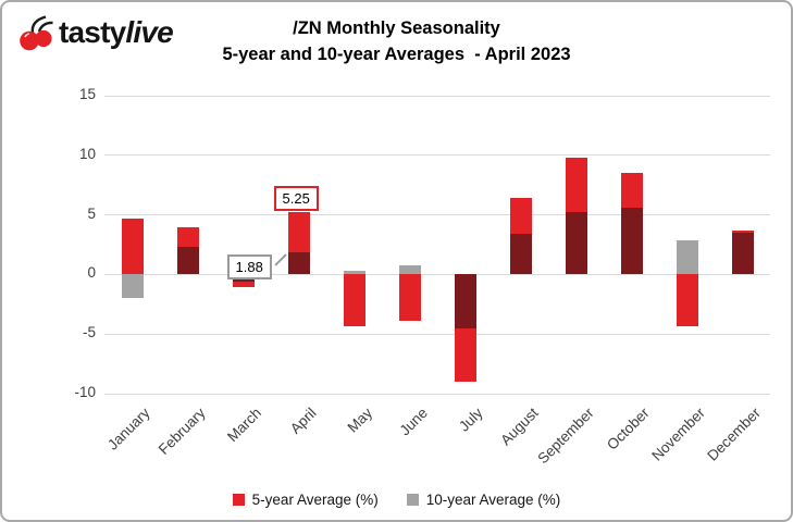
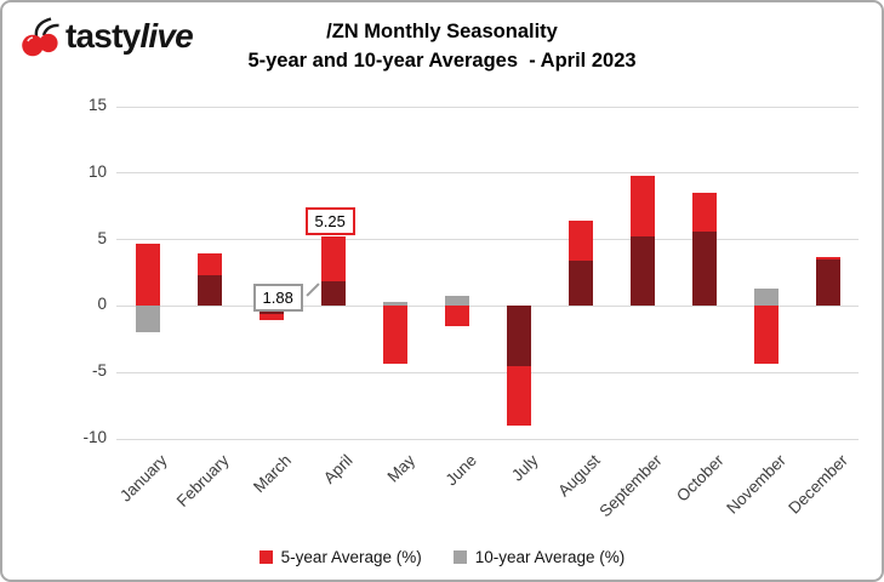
5-year Average (%)/June: -3.9 -> -1.5
10-year Average (%)/November: 2.9 -> 1.3
